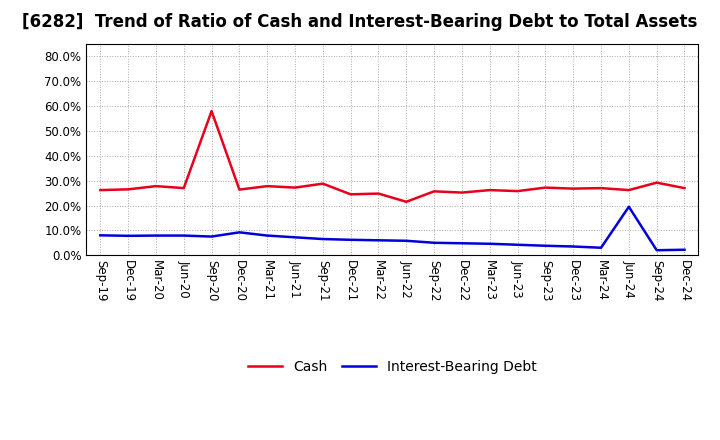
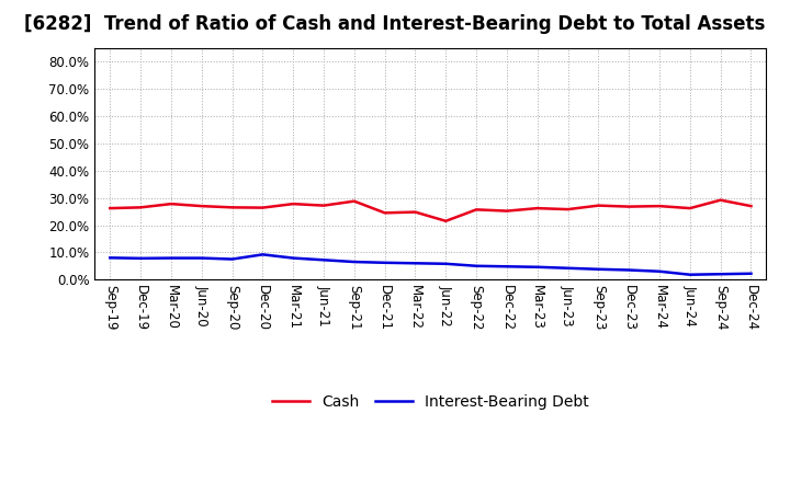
Cash/Sep-20: 58.0% -> 26.5%
Interest-Bearing Debt/Jun-24: 19.5% -> 1.8%
